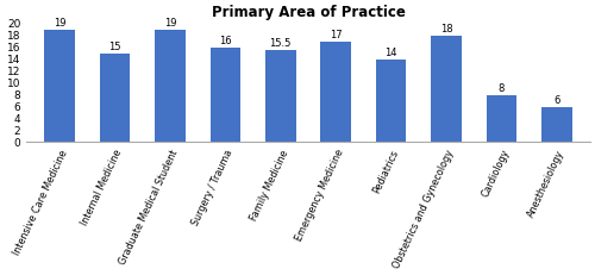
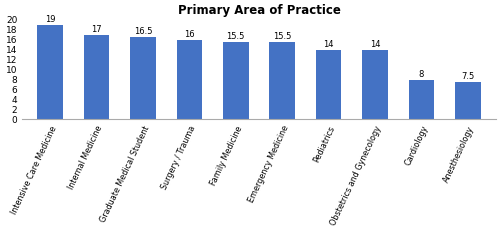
Internal Medicine: 15 -> 17
Graduate Medical Student: 19 -> 16.5
Emergency Medicine: 17 -> 15.5
Obstetrics and Gynecology: 18 -> 14
Anesthesiology: 6 -> 7.5
